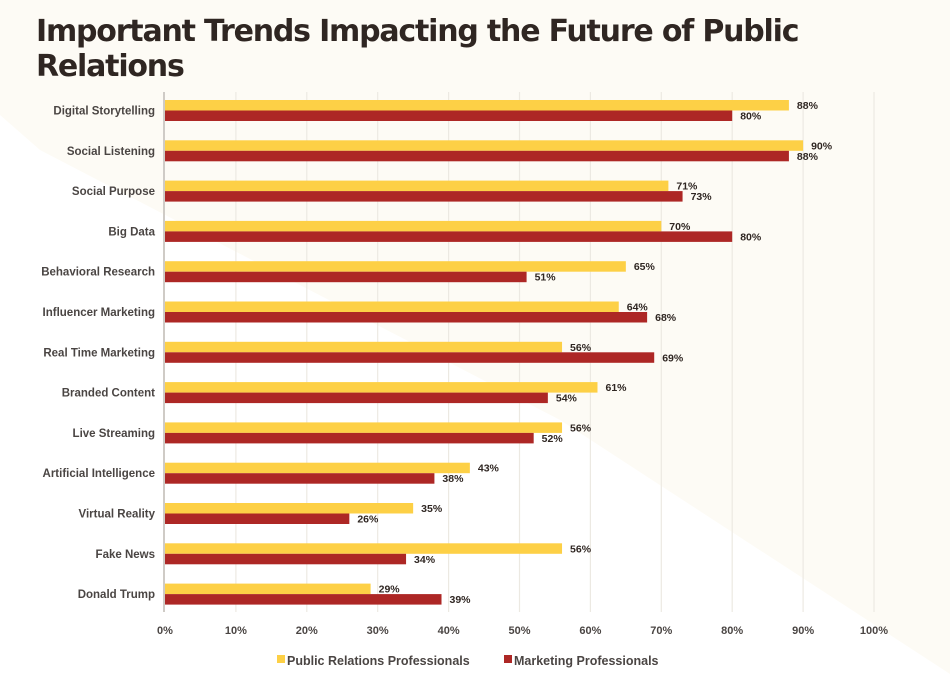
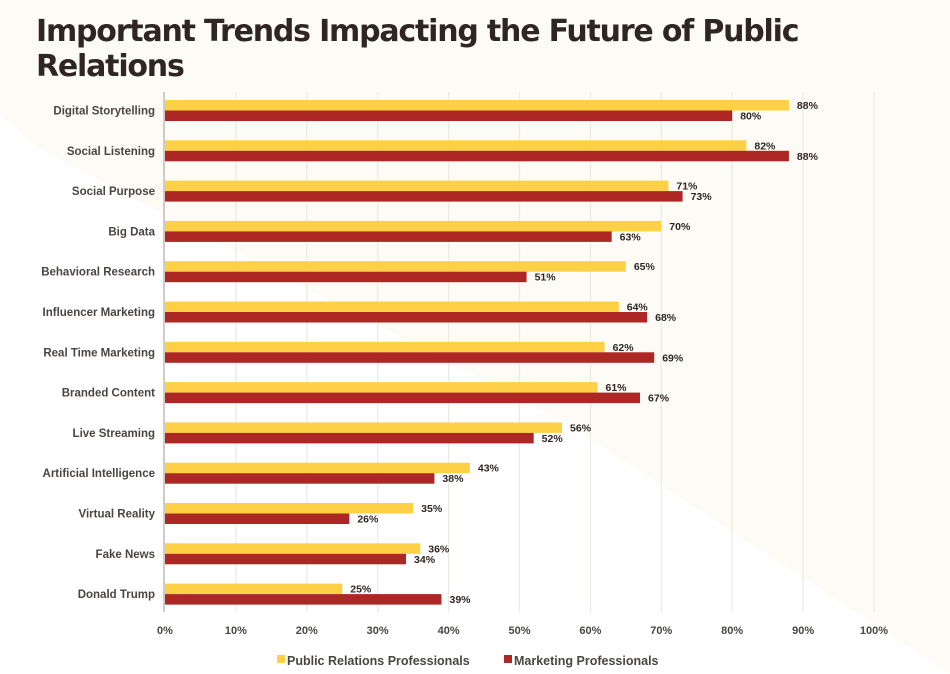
Public Relations Professionals/Social Listening: 90% -> 82%
Marketing Professionals/Big Data: 80% -> 63%
Public Relations Professionals/Real Time Marketing: 56% -> 62%
Marketing Professionals/Branded Content: 54% -> 67%
Public Relations Professionals/Fake News: 56% -> 36%
Public Relations Professionals/Donald Trump: 29% -> 25%
